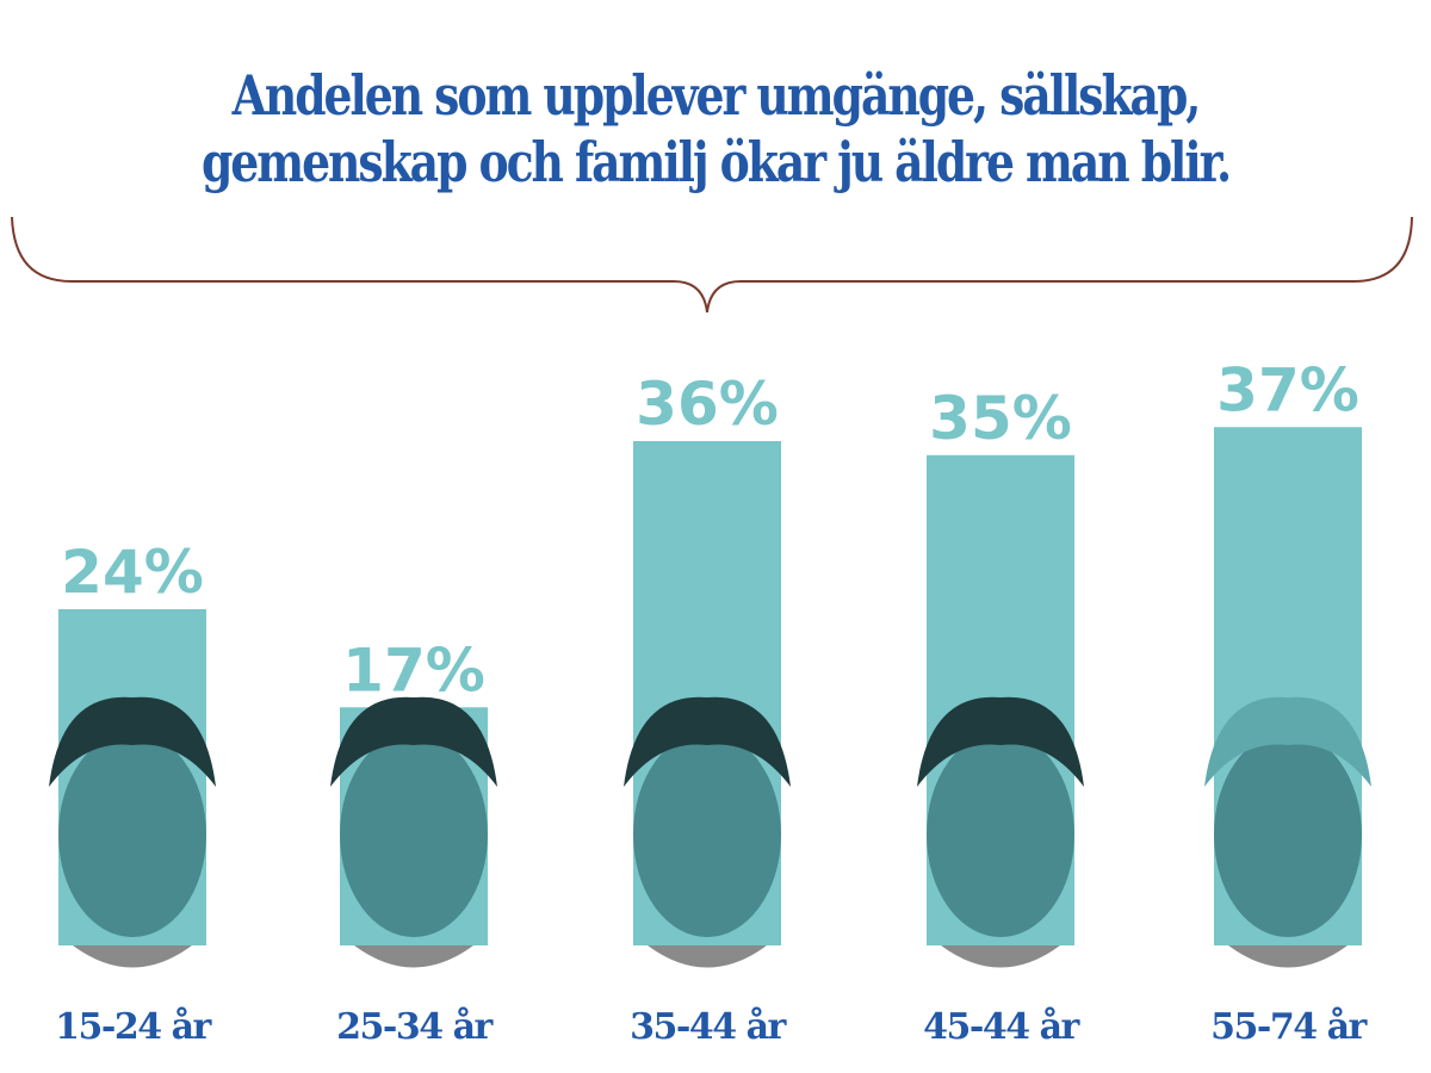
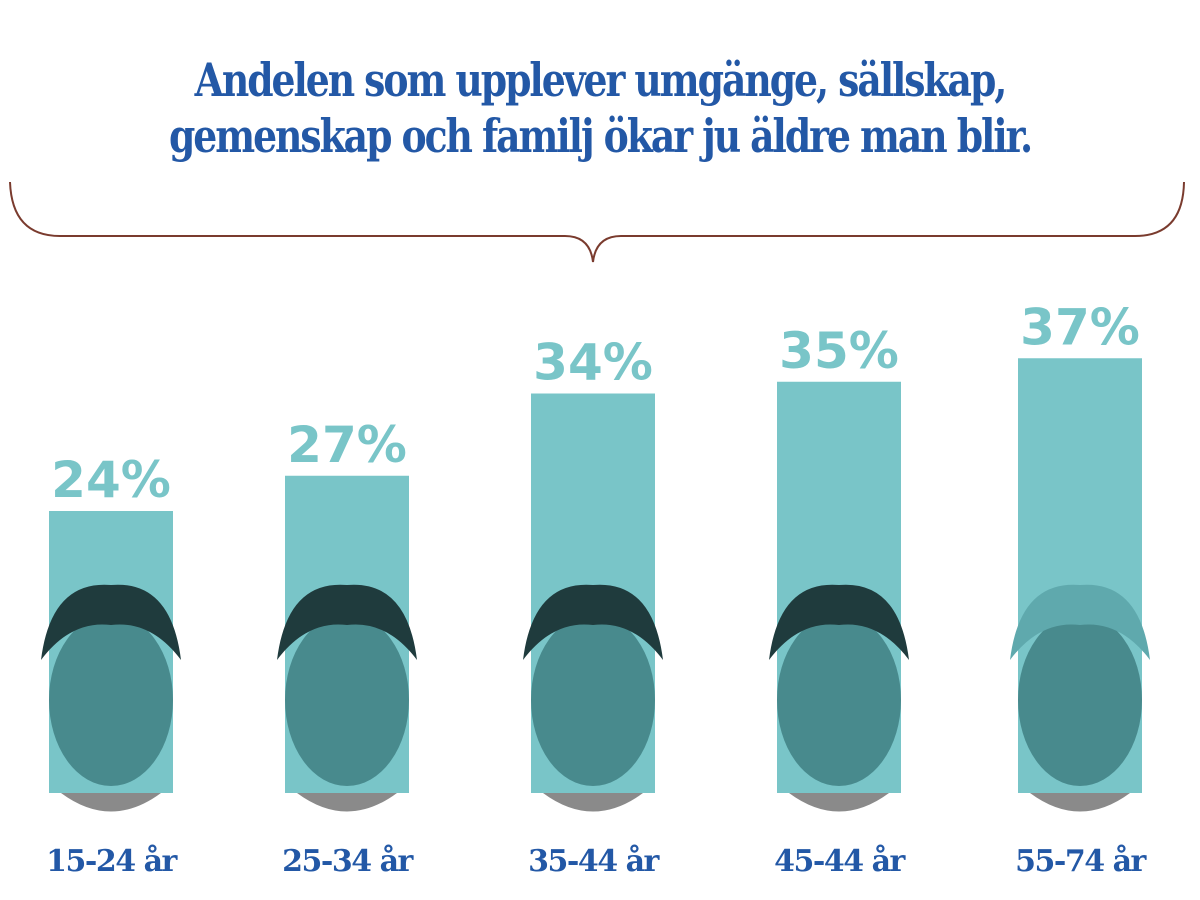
25-34 år: 17% -> 27%
35-44 år: 36% -> 34%
